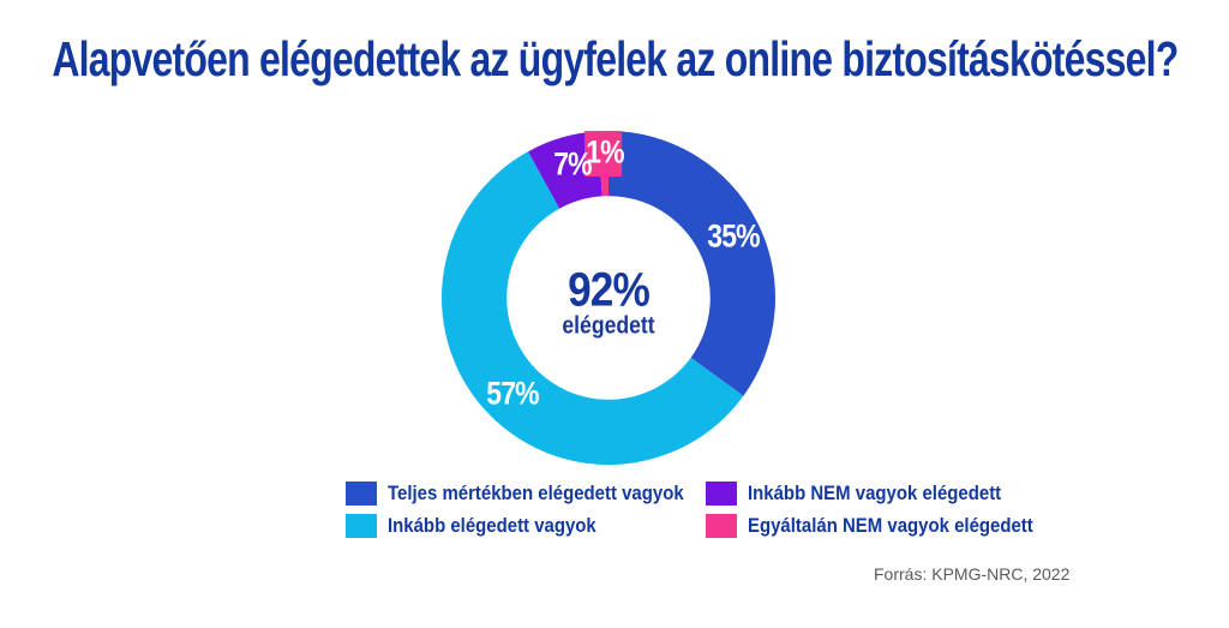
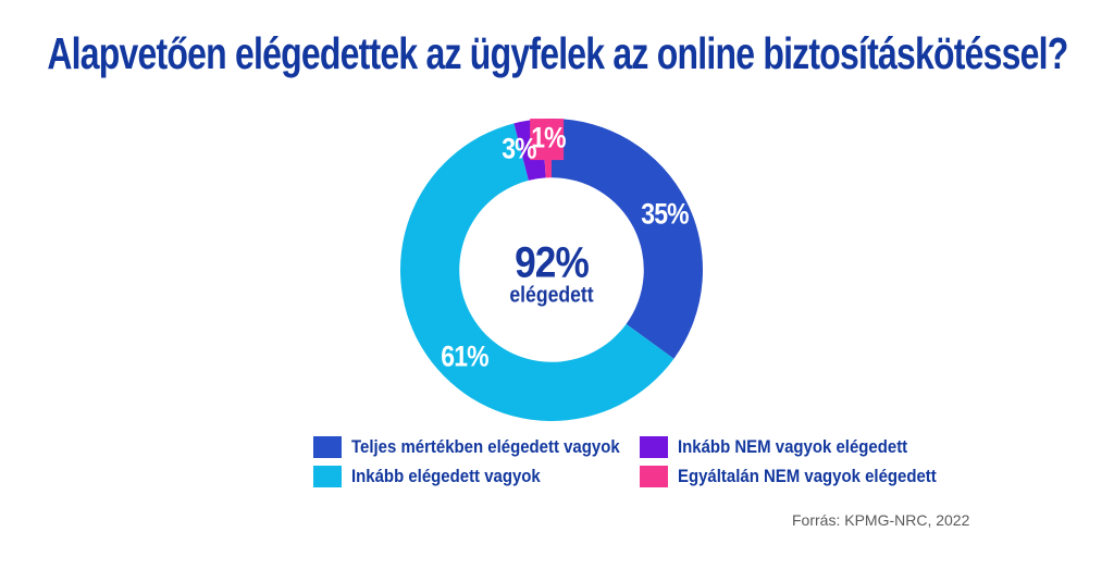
Inkább elégedett vagyok: 57% -> 61%
Inkább NEM vagyok elégedett: 7% -> 3%
